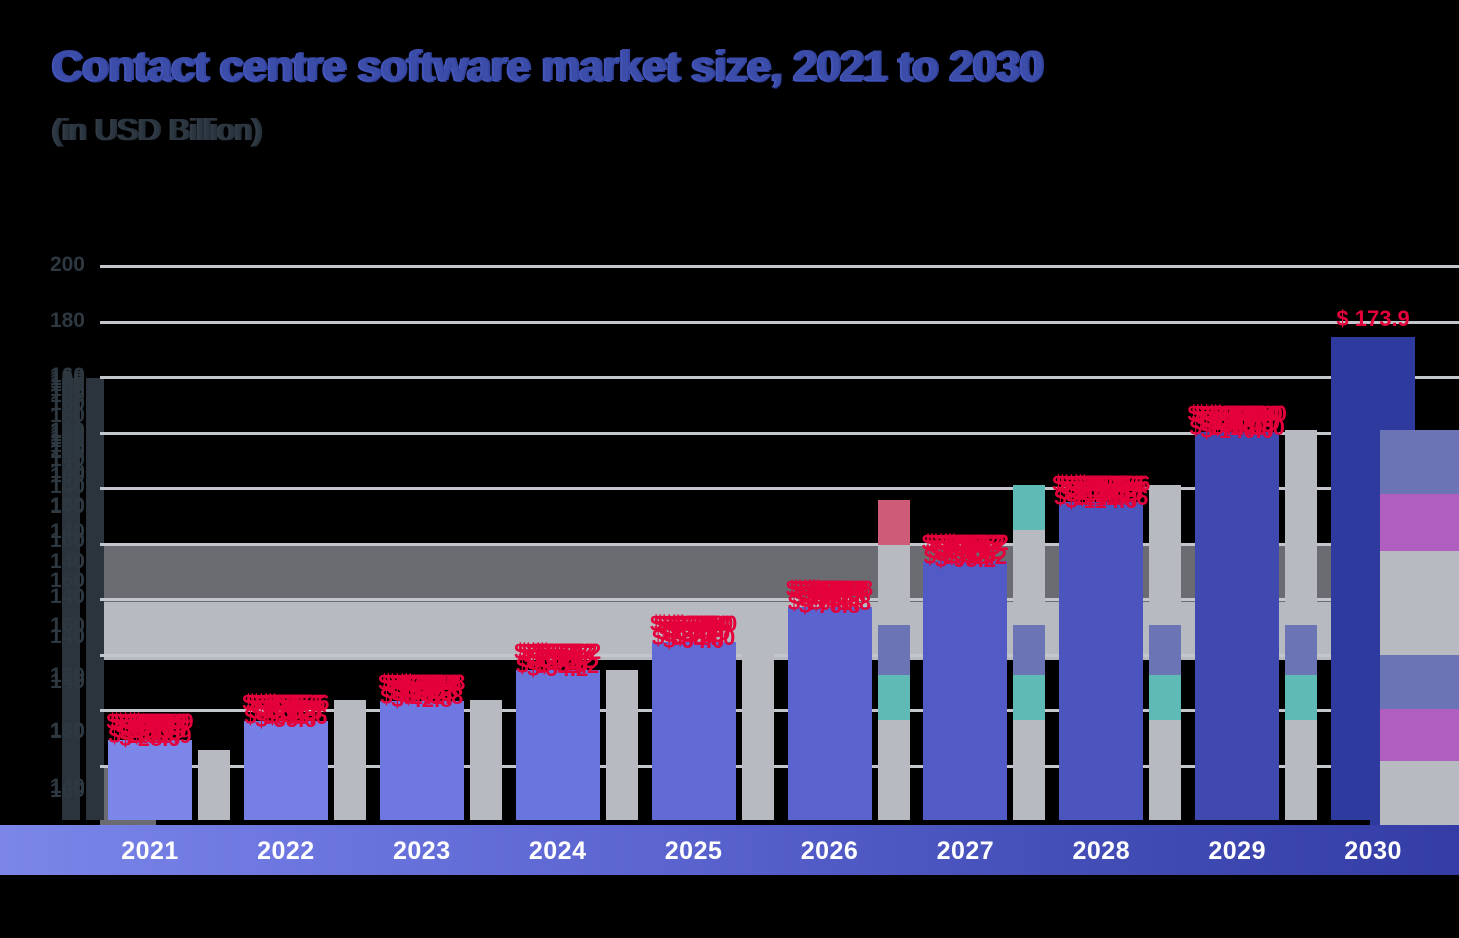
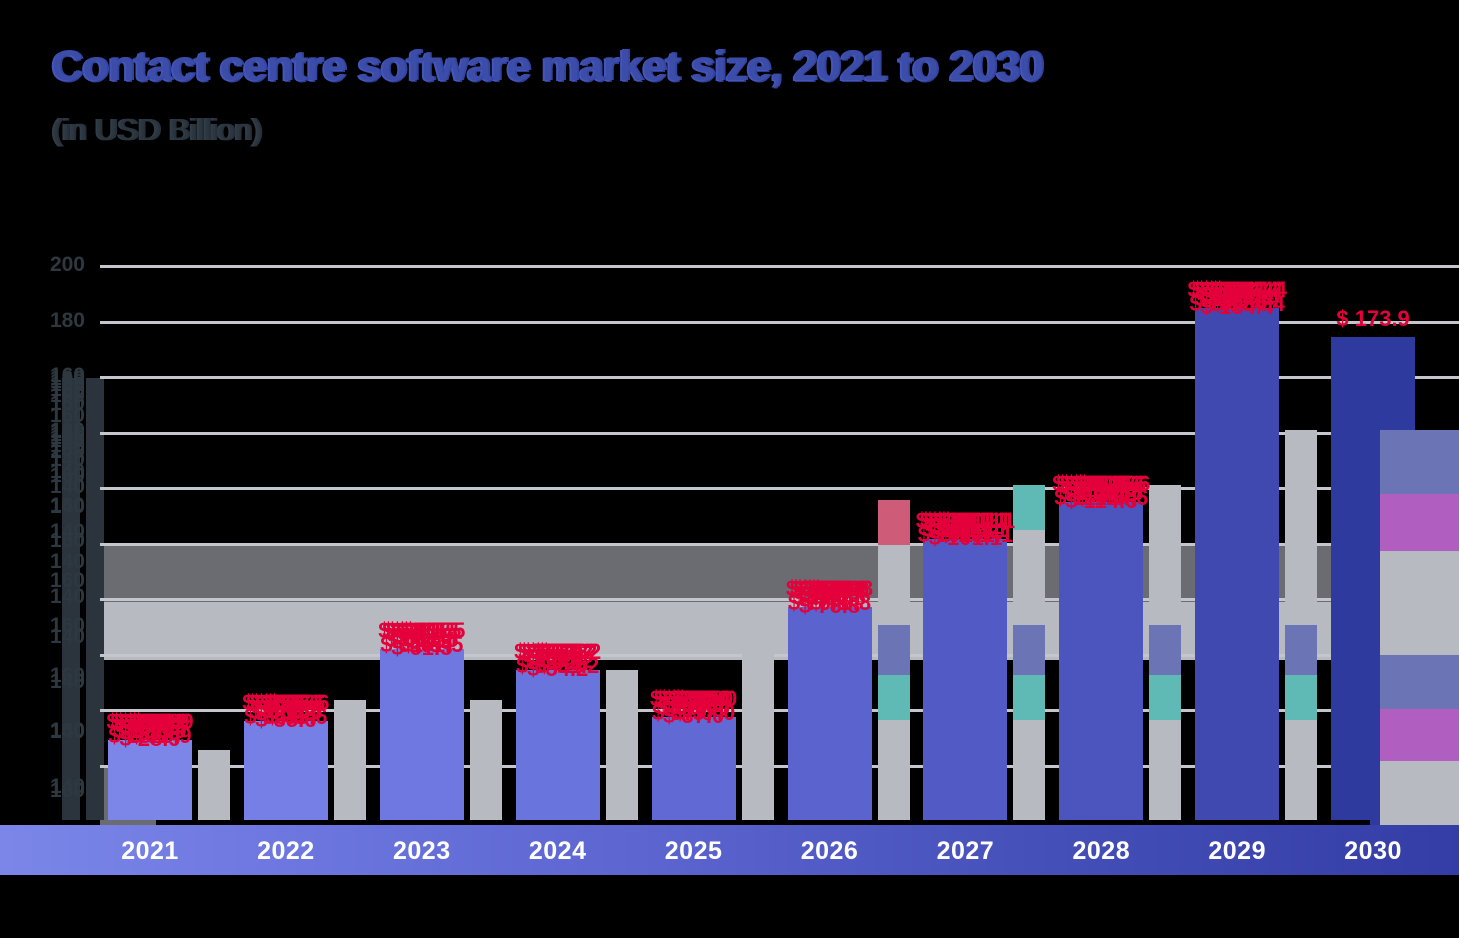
2023: 42.8 -> 61.5
2025: 64.0 -> 37.0
2027: 93.2 -> 101.1
2029: 140.0 -> 184.4
